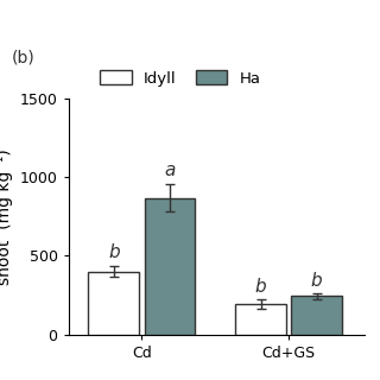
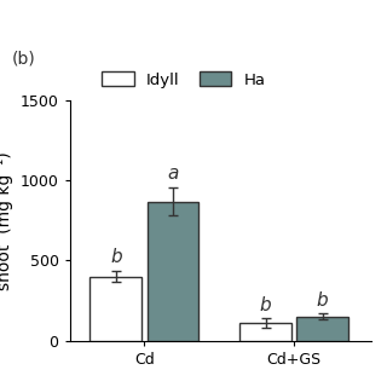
Idyll/Cd+GS: 200 -> 110
Ha/Cd+GS: 240 -> 150
